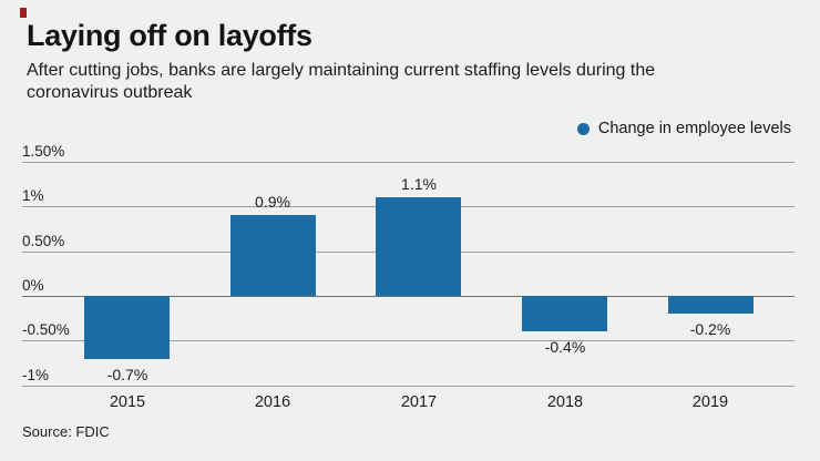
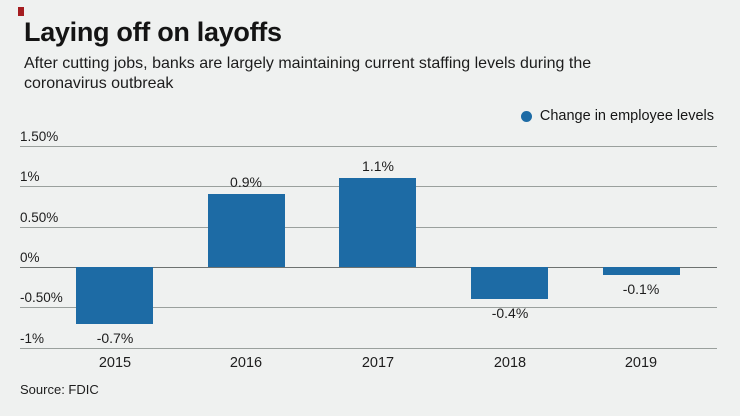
2019: -0.2% -> -0.1%
